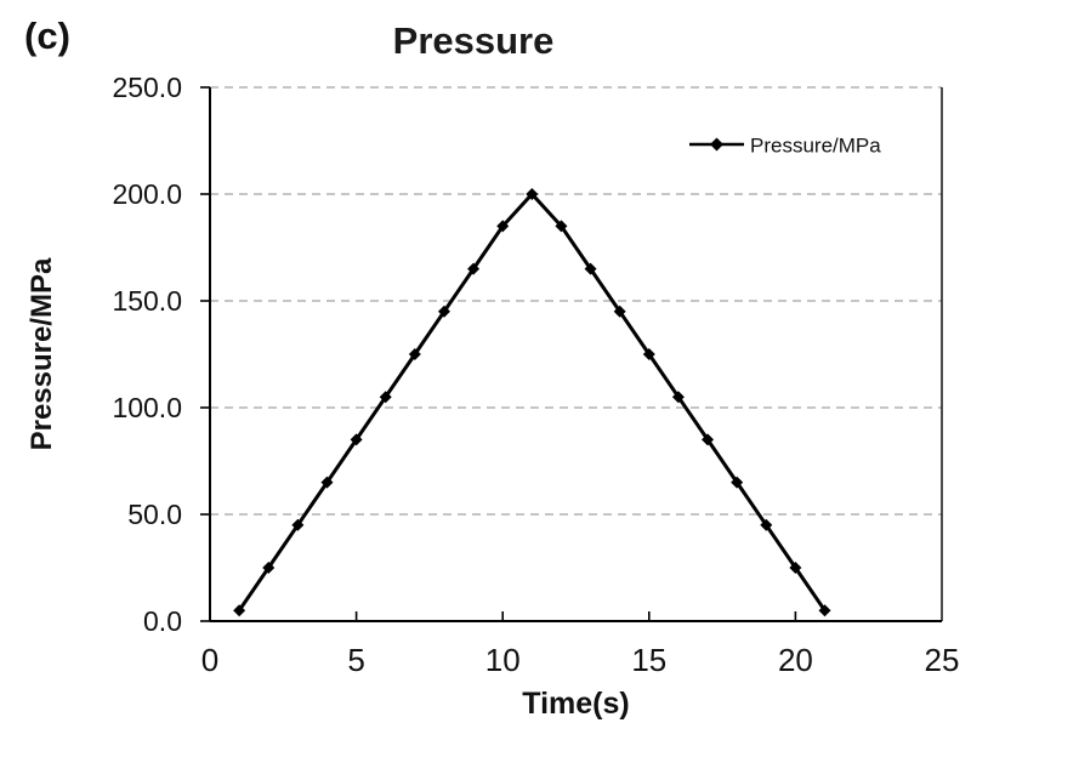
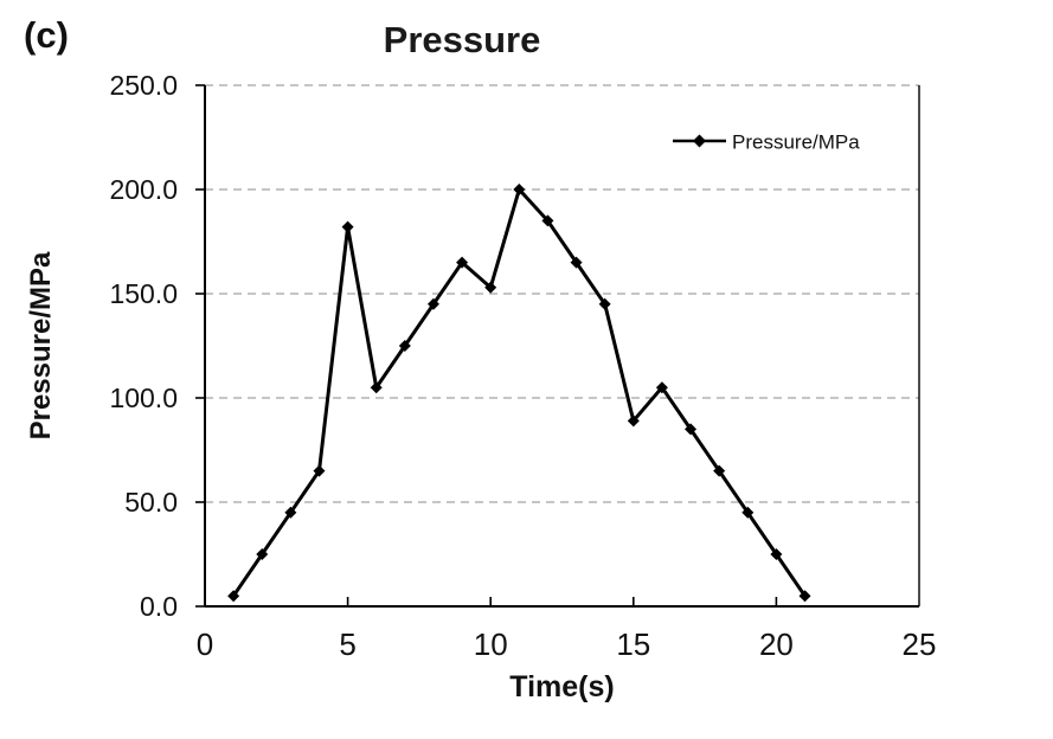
5: 85 -> 182
10: 185 -> 153
15: 125 -> 89
